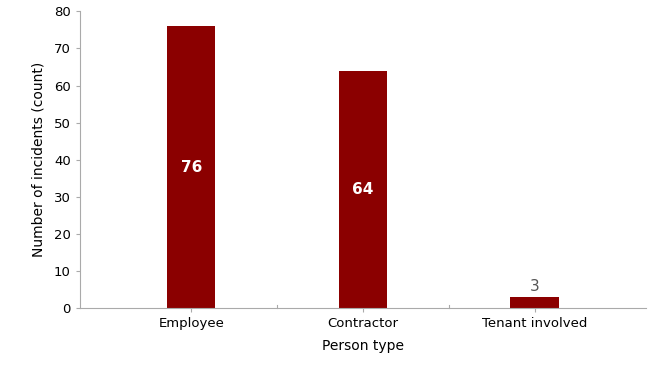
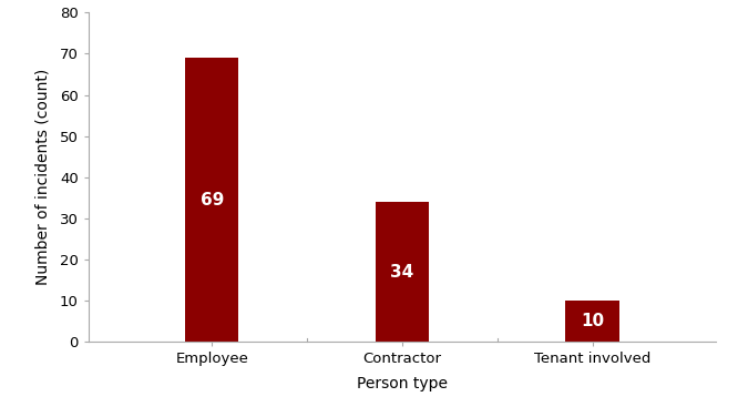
Employee: 76 -> 69
Contractor: 64 -> 34
Tenant involved: 3 -> 10
